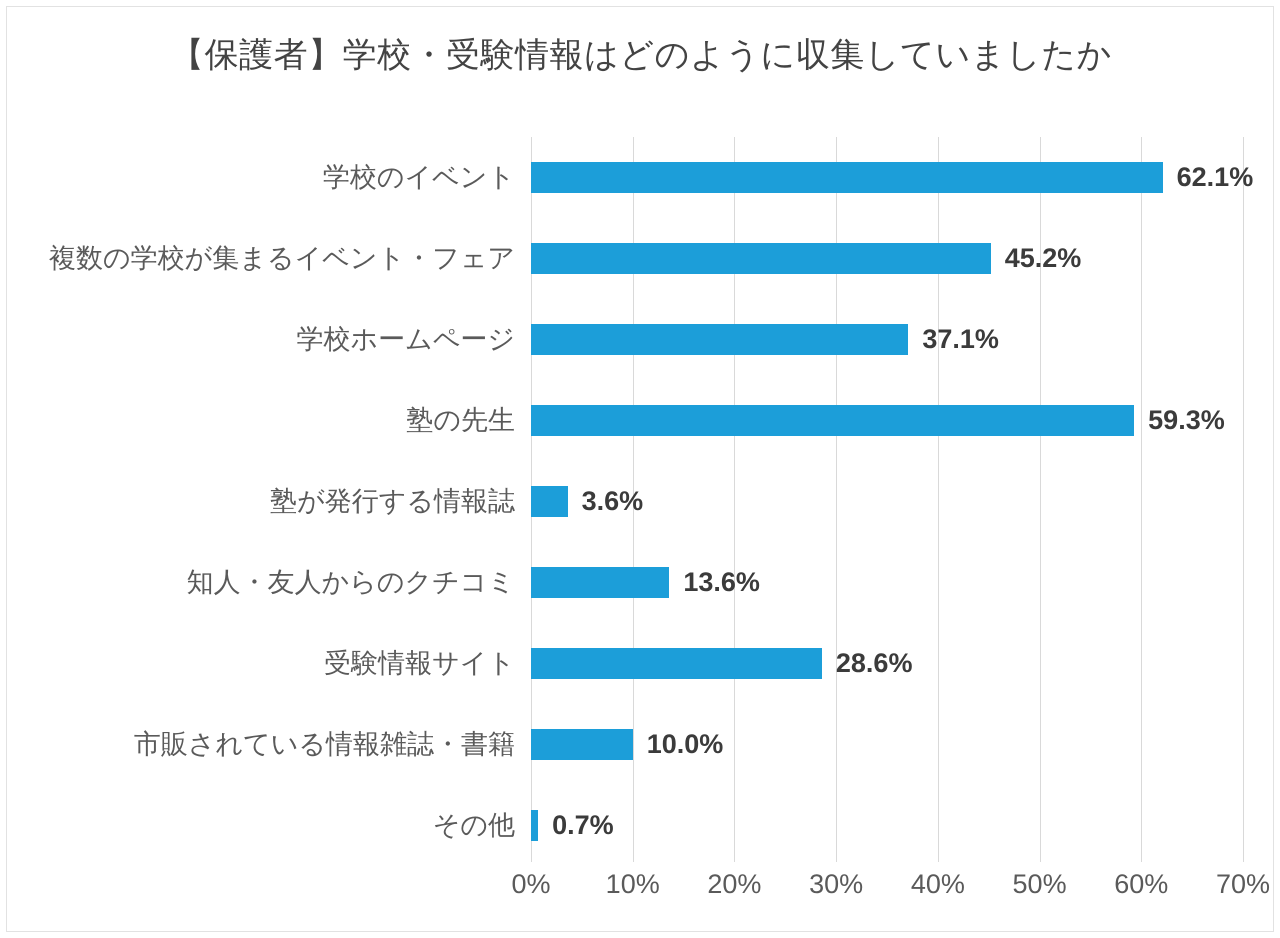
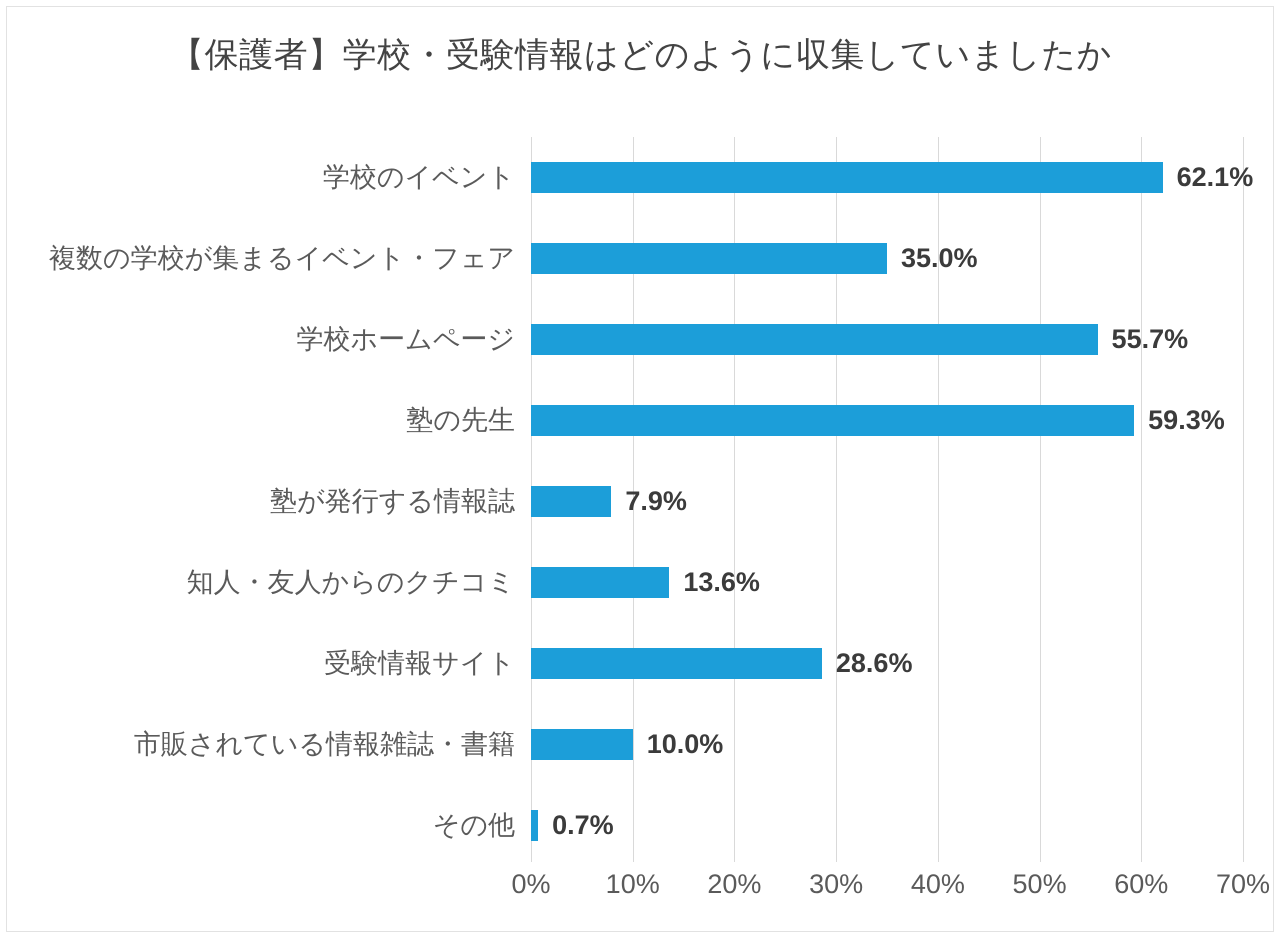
複数の学校が集まるイベント・フェア: 45.2% -> 35.0%
学校ホームページ: 37.1% -> 55.7%
塾が発行する情報誌: 3.6% -> 7.9%
